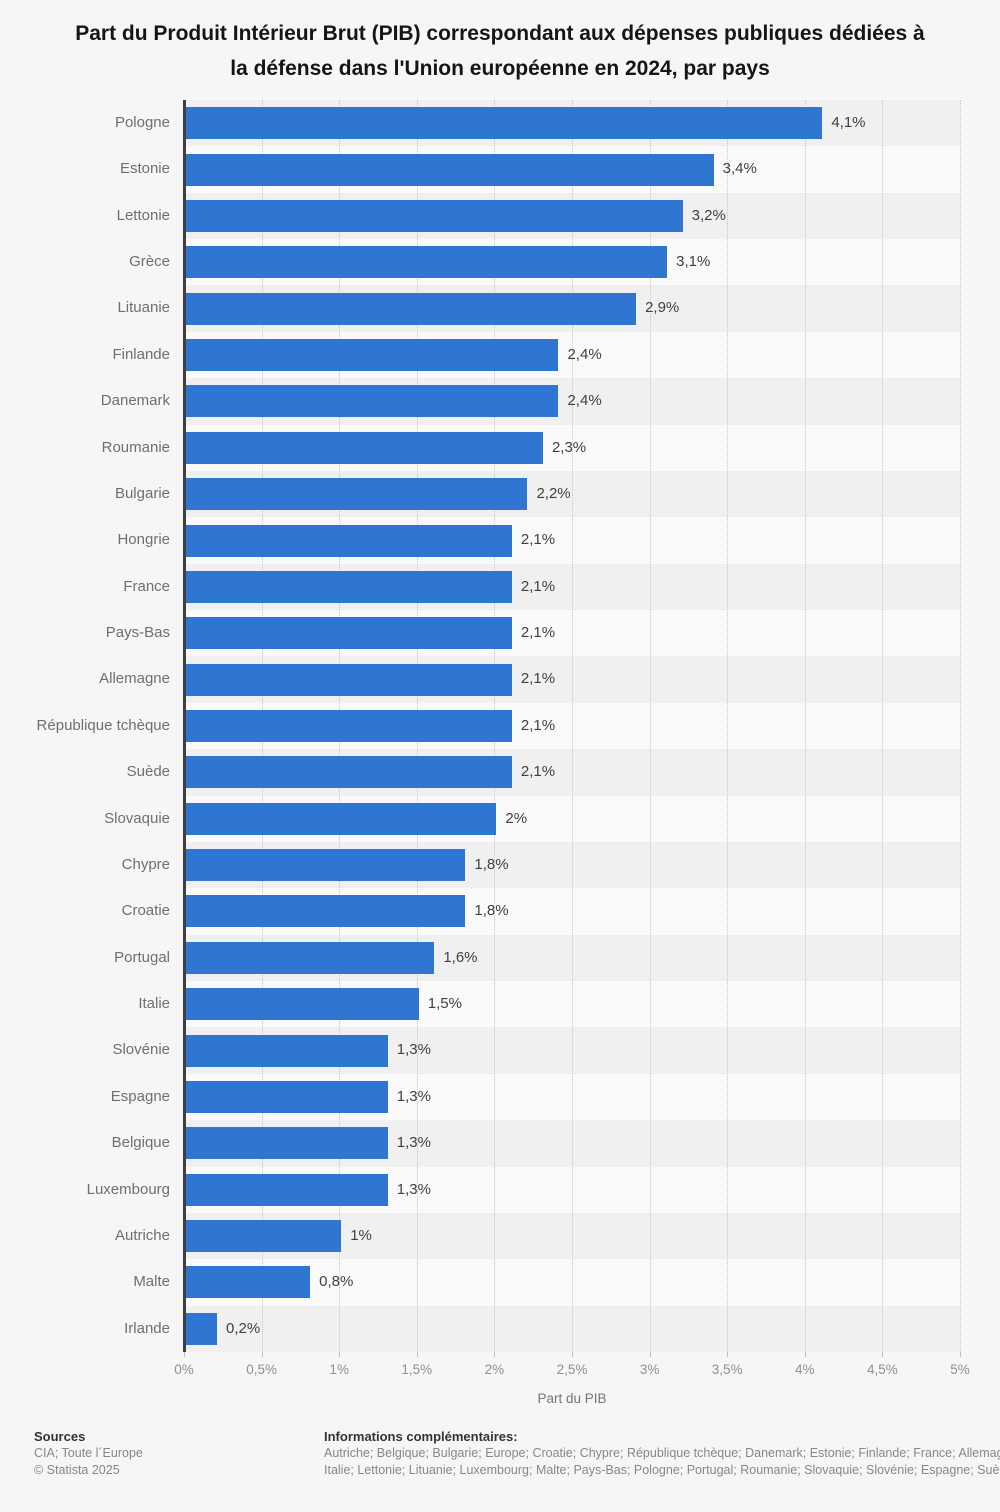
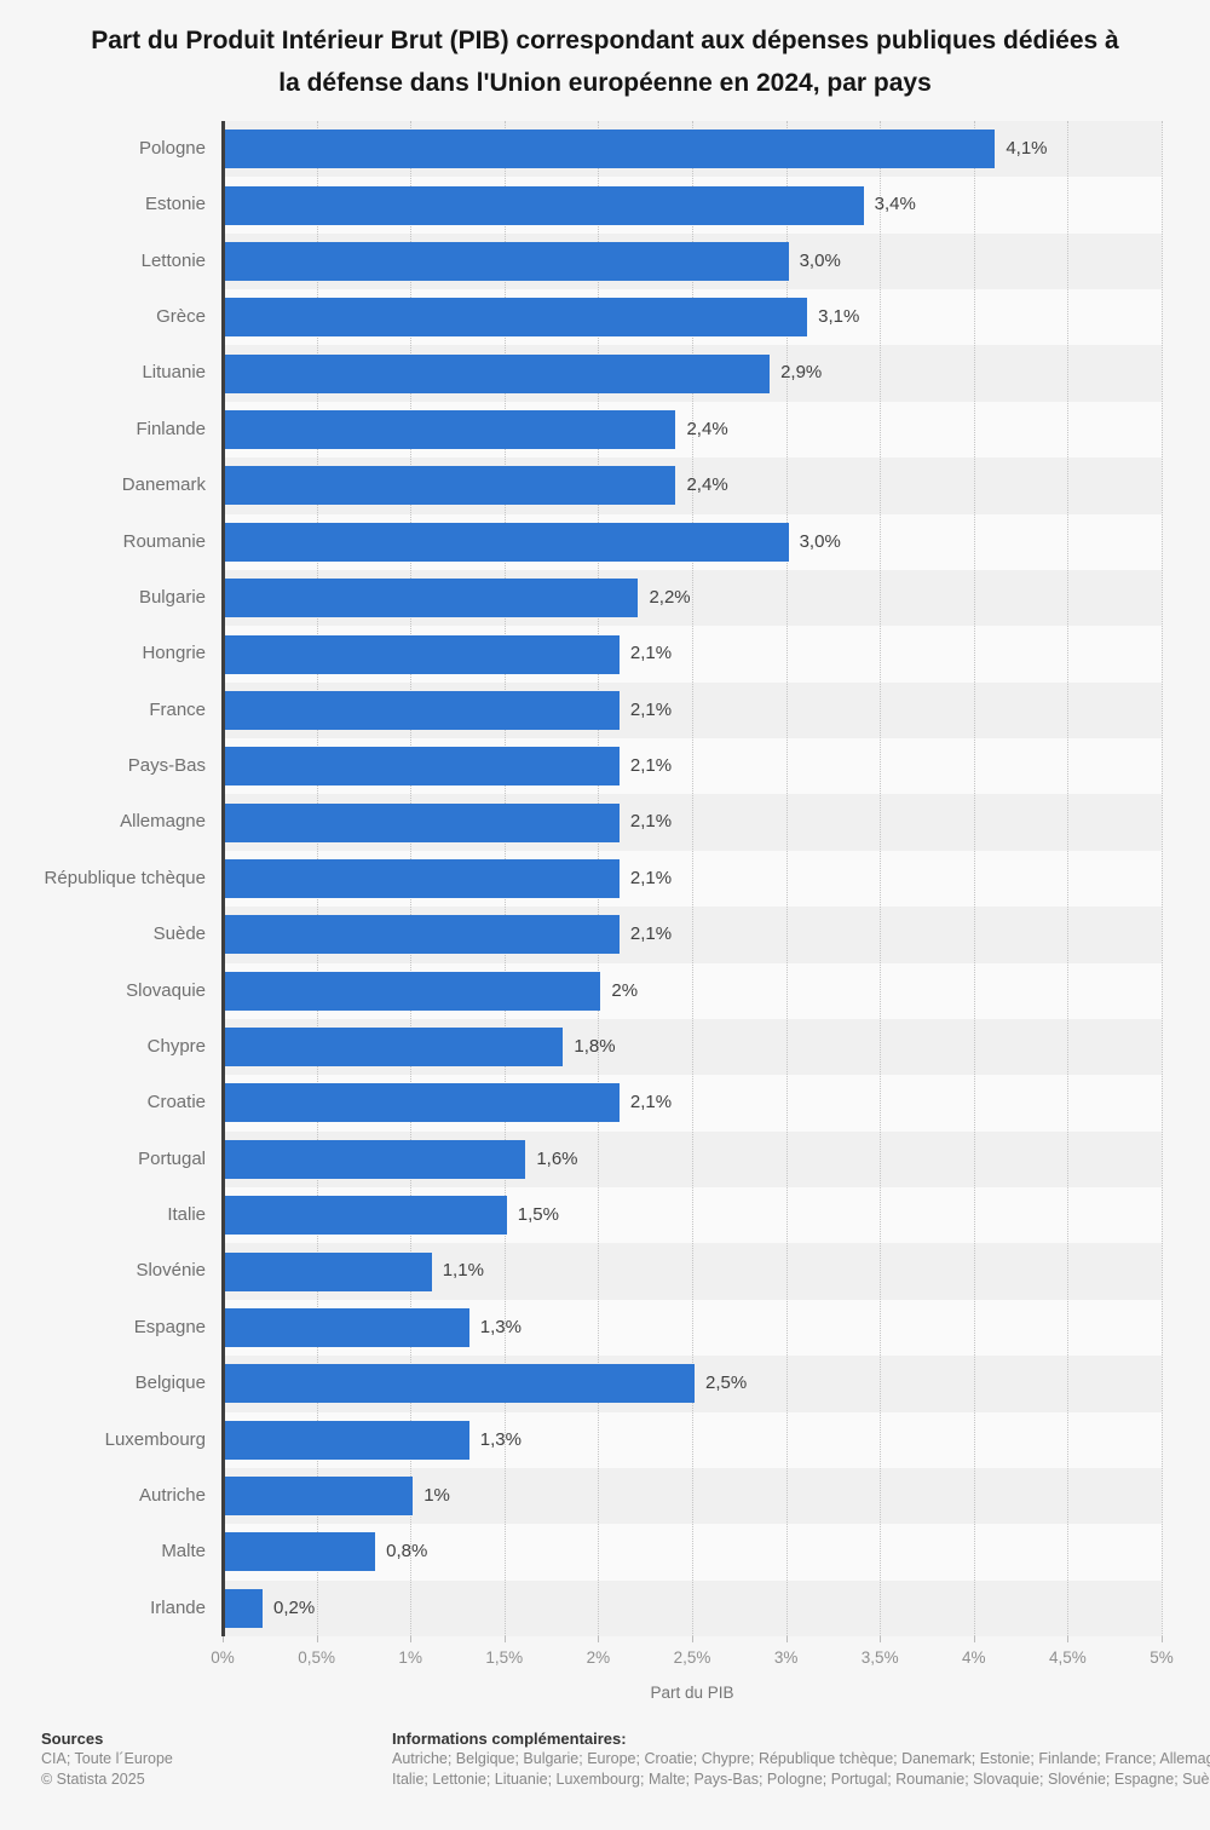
Lettonie: 3,2% -> 3,0%
Roumanie: 2,3% -> 3,0%
Croatie: 1,8% -> 2,1%
Slovénie: 1,3% -> 1,1%
Belgique: 1,3% -> 2,5%
